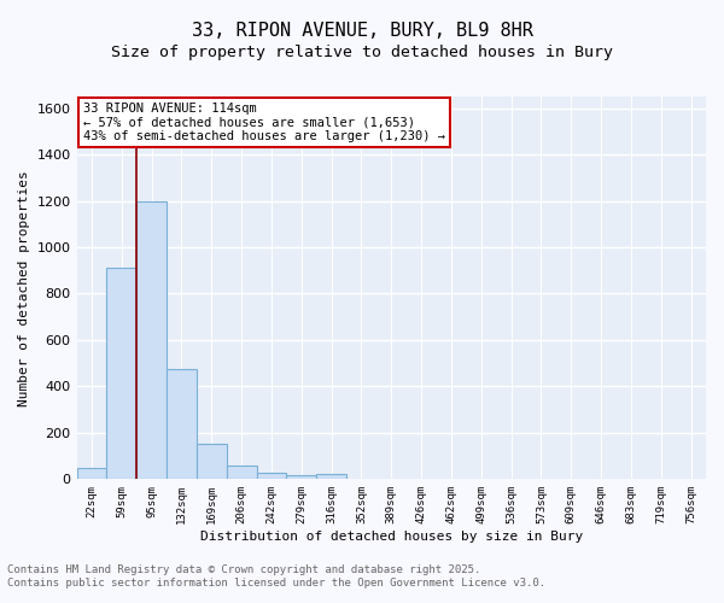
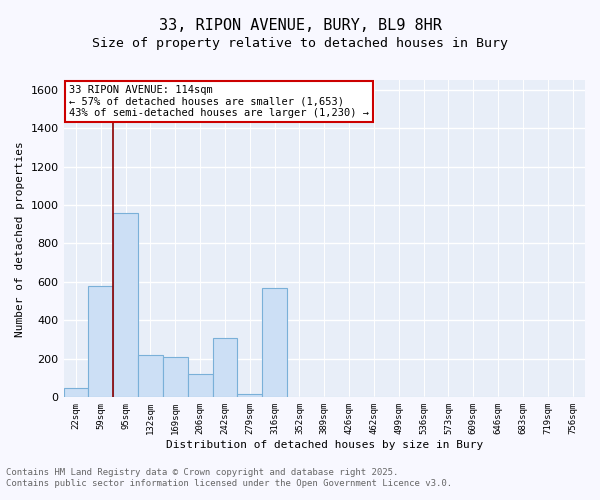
59sqm: 910 -> 580
95sqm: 1200 -> 960
132sqm: 480 -> 220
169sqm: 160 -> 210
206sqm: 60 -> 120
242sqm: 30 -> 310
316sqm: 20 -> 570
